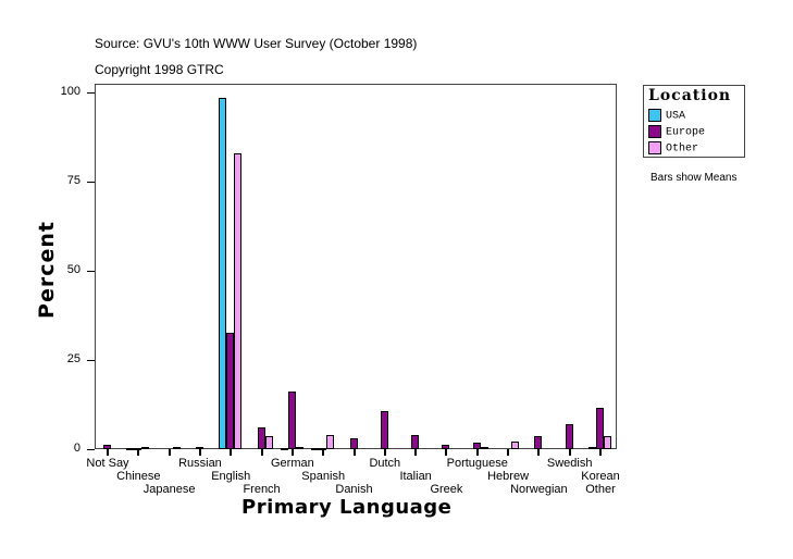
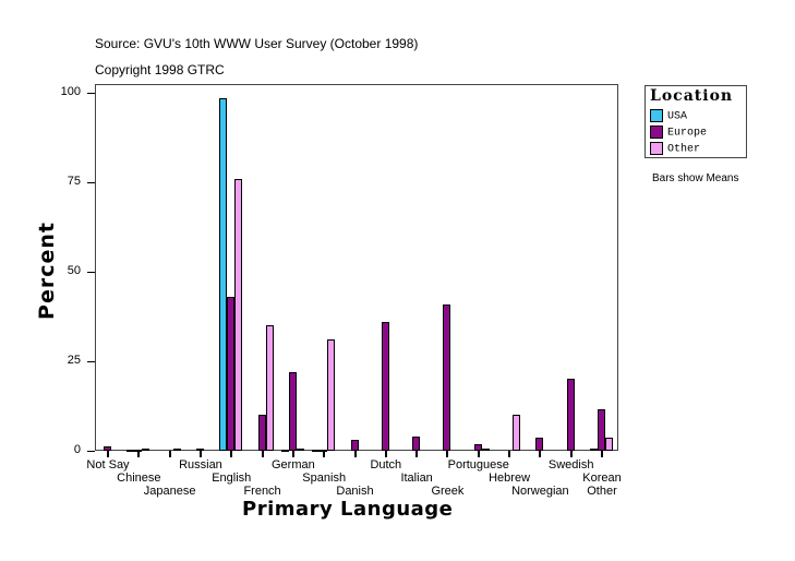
Europe/English: 33 -> 43
Other/English: 83 -> 76
Europe/French: 6 -> 10
Other/French: 4 -> 35
Europe/German: 16 -> 22
Other/Spanish: 4 -> 31
Europe/Dutch: 11 -> 36
Europe/Greek: 1 -> 41
Other/Hebrew: 2 -> 10
Europe/Swedish: 7 -> 20
